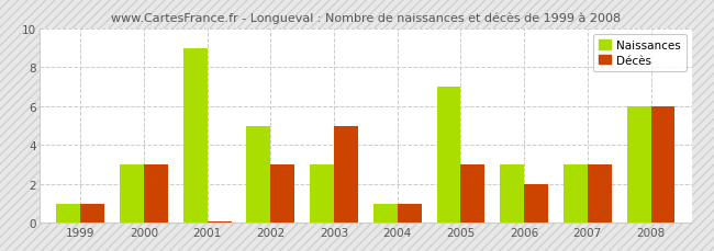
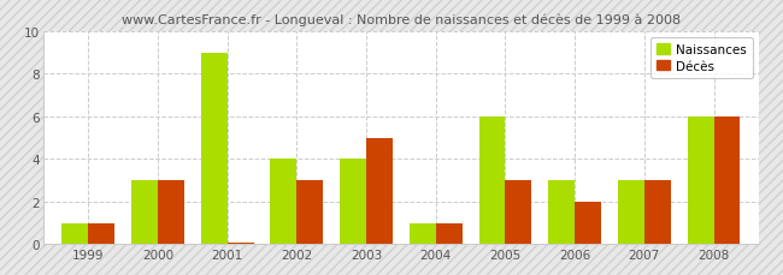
Naissances/2002: 5 -> 4
Naissances/2003: 3 -> 4
Naissances/2005: 7 -> 6
